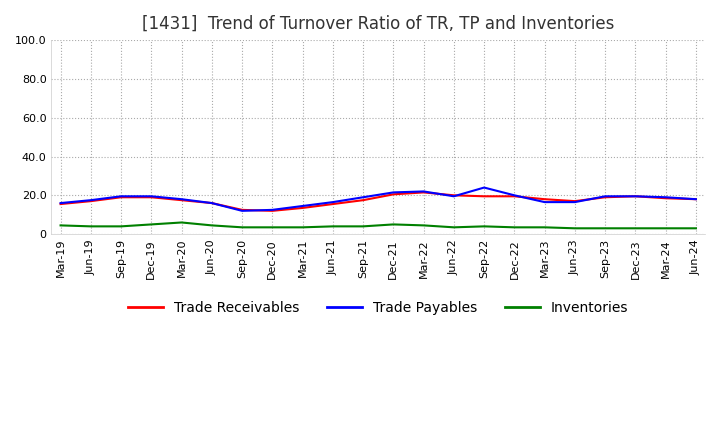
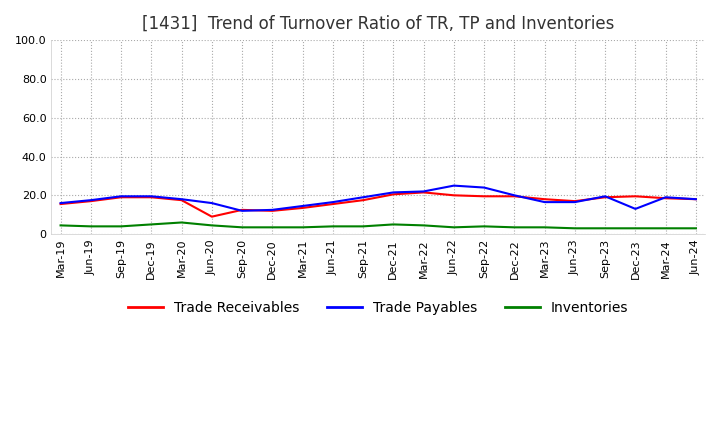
Trade Receivables/Jun-20: 16 -> 9
Trade Payables/Jun-22: 20 -> 25
Trade Payables/Dec-23: 20 -> 13
